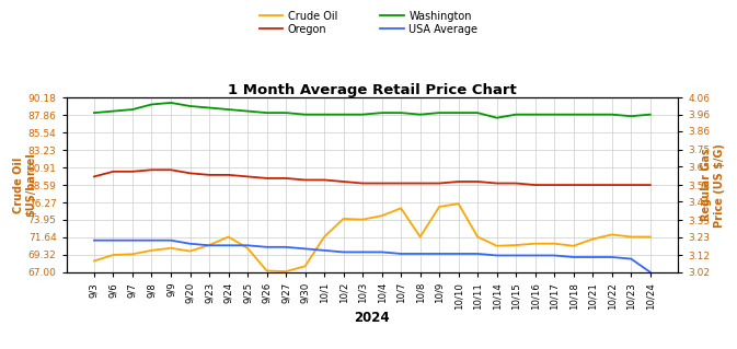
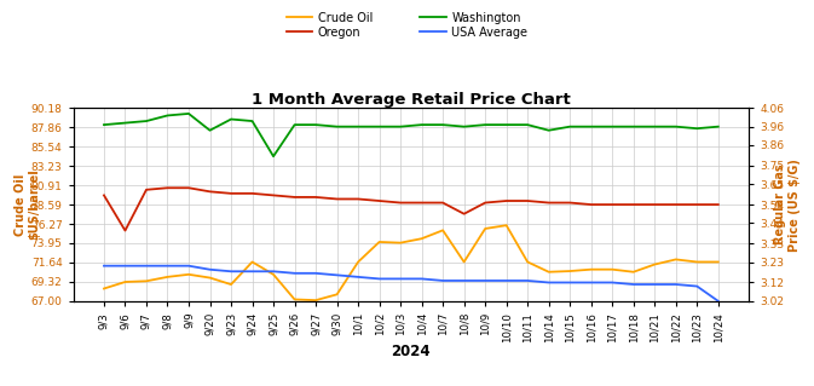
Oregon/9/6: 3.62 -> 3.40
Washington/9/20: 4.01 -> 3.94
Crude Oil/9/23: 70.6 -> 69.0
Washington/9/25: 3.98 -> 3.80
Oregon/10/8: 3.55 -> 3.49
